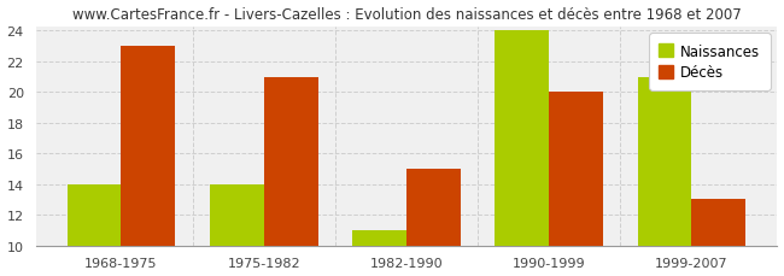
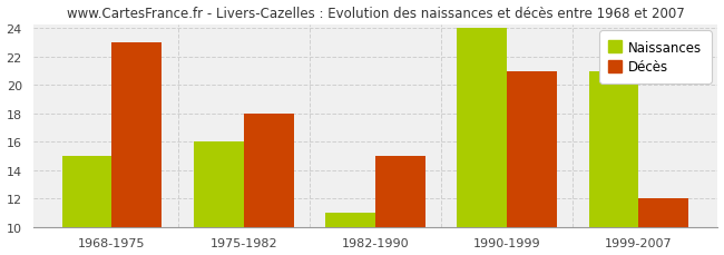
Naissances/1968-1975: 14 -> 15
Naissances/1975-1982: 14 -> 16
Décès/1975-1982: 21 -> 18
Décès/1990-1999: 20 -> 21
Décès/1999-2007: 13 -> 12
